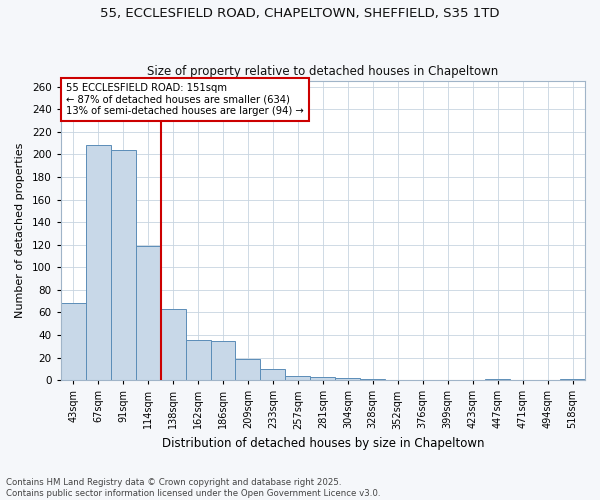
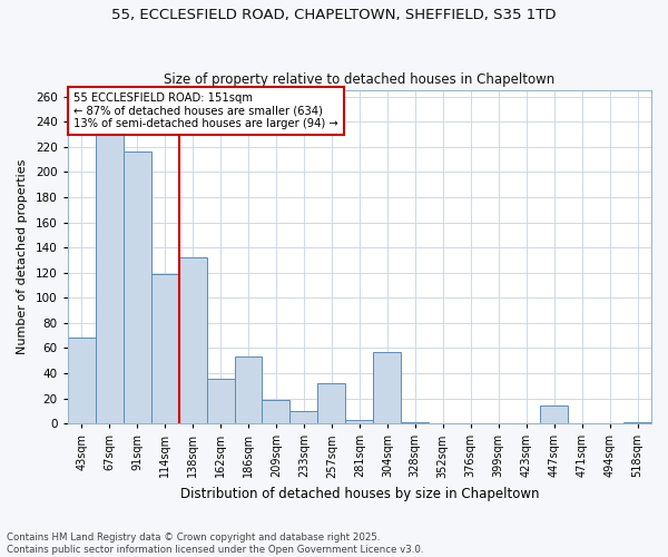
67sqm: 208 -> 232
91sqm: 204 -> 216
138sqm: 63 -> 132
186sqm: 35 -> 53
257sqm: 4 -> 32
304sqm: 2 -> 57
447sqm: 1 -> 14
